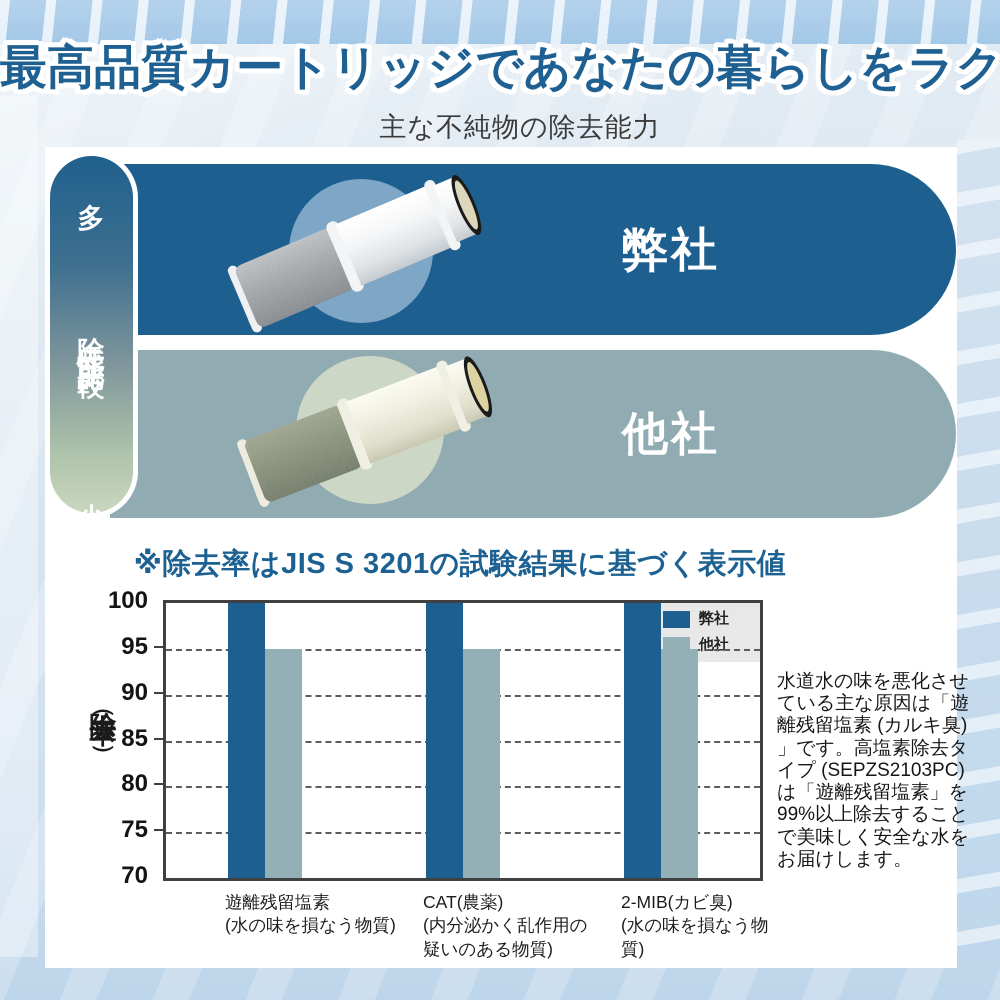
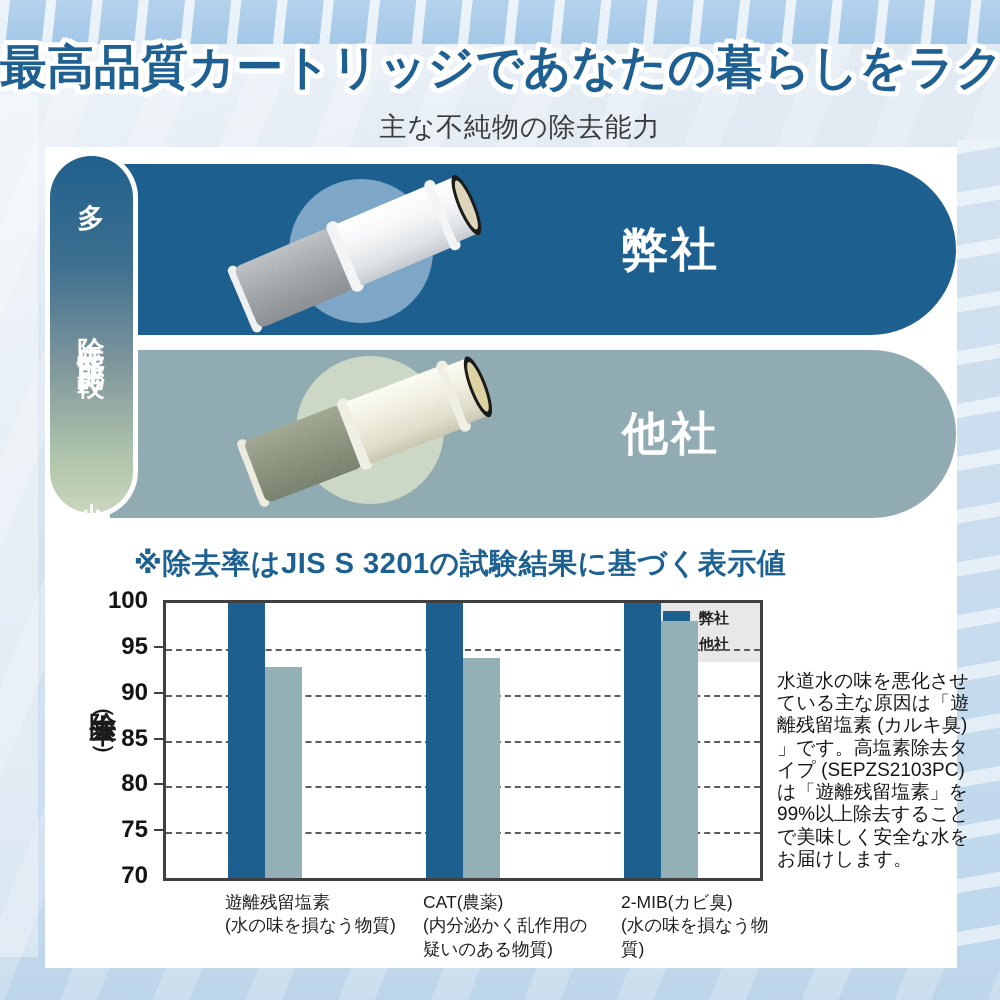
他社/遊離残留塩素 (水の味を損なう物質): 95 -> 93
他社/CAT(農薬) (内分泌かく乱作用の 疑いのある物質): 95 -> 94
他社/2-MIB(カビ臭) (水の味を損なう物質): 95 -> 98
